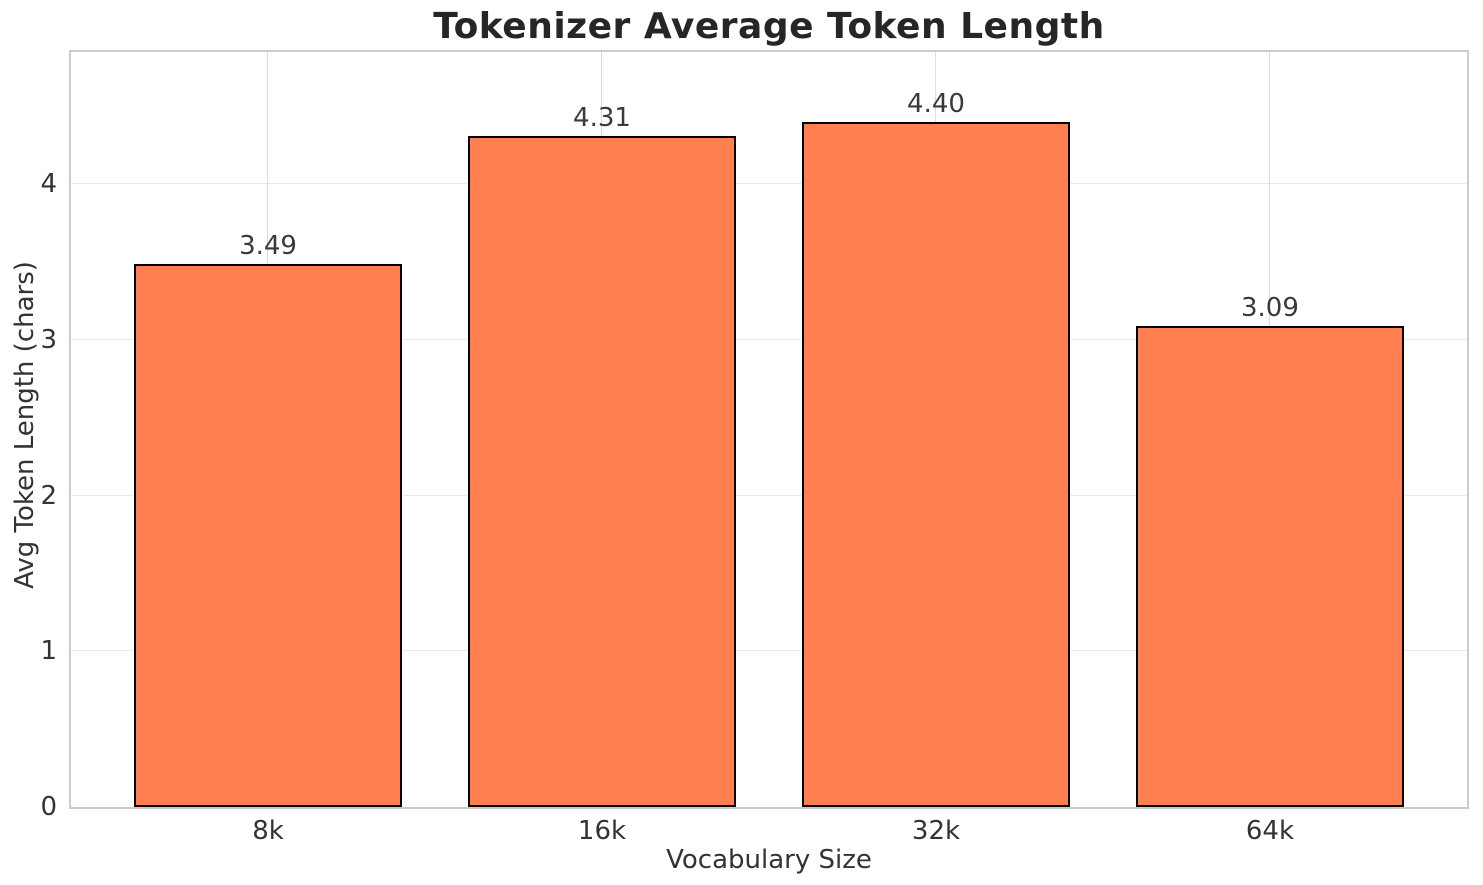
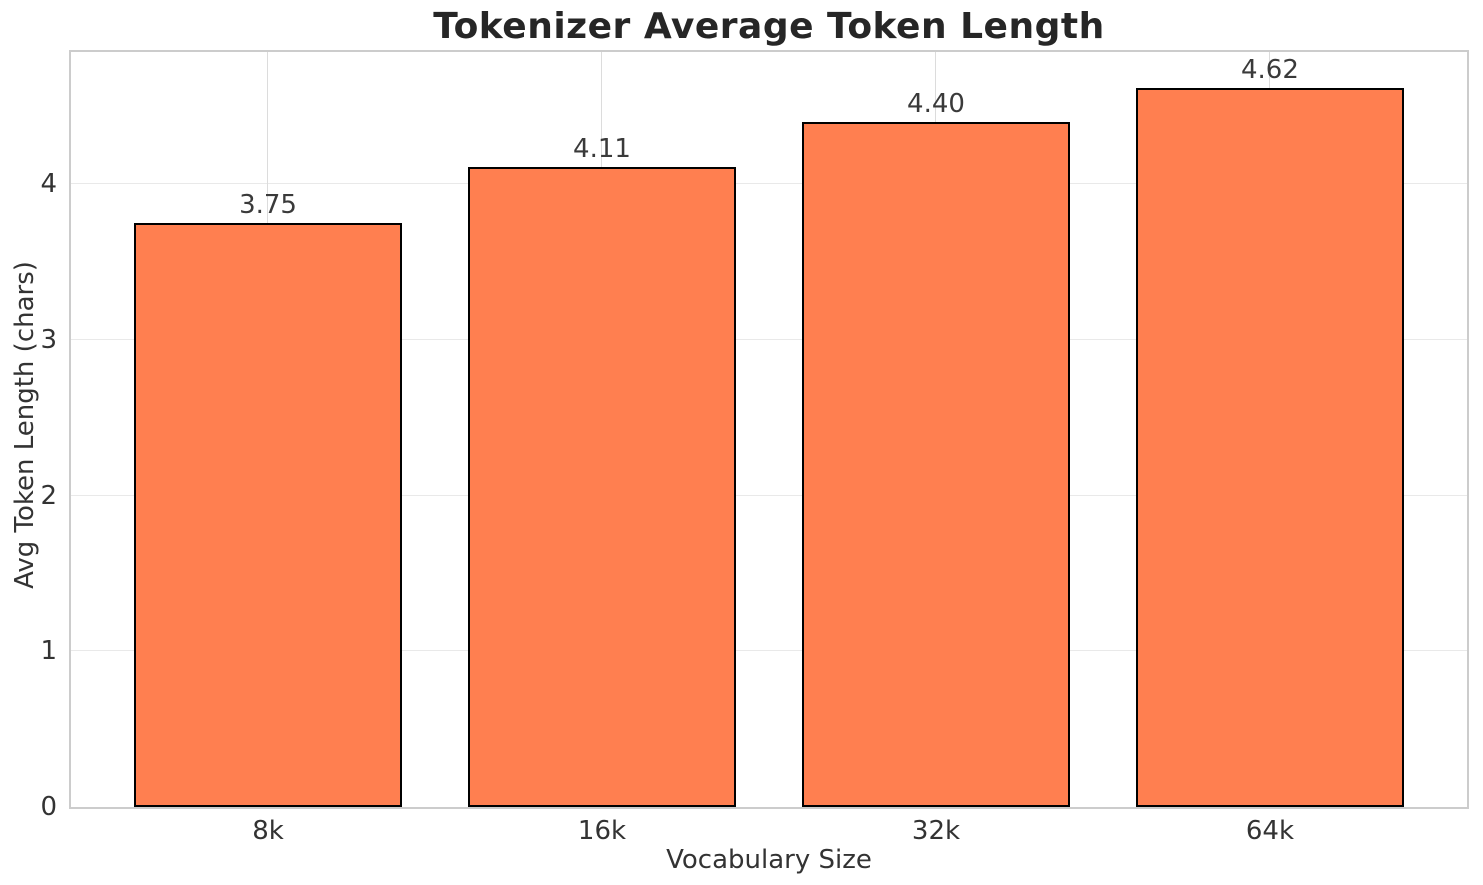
8k: 3.49 -> 3.75
16k: 4.31 -> 4.11
64k: 3.09 -> 4.62
